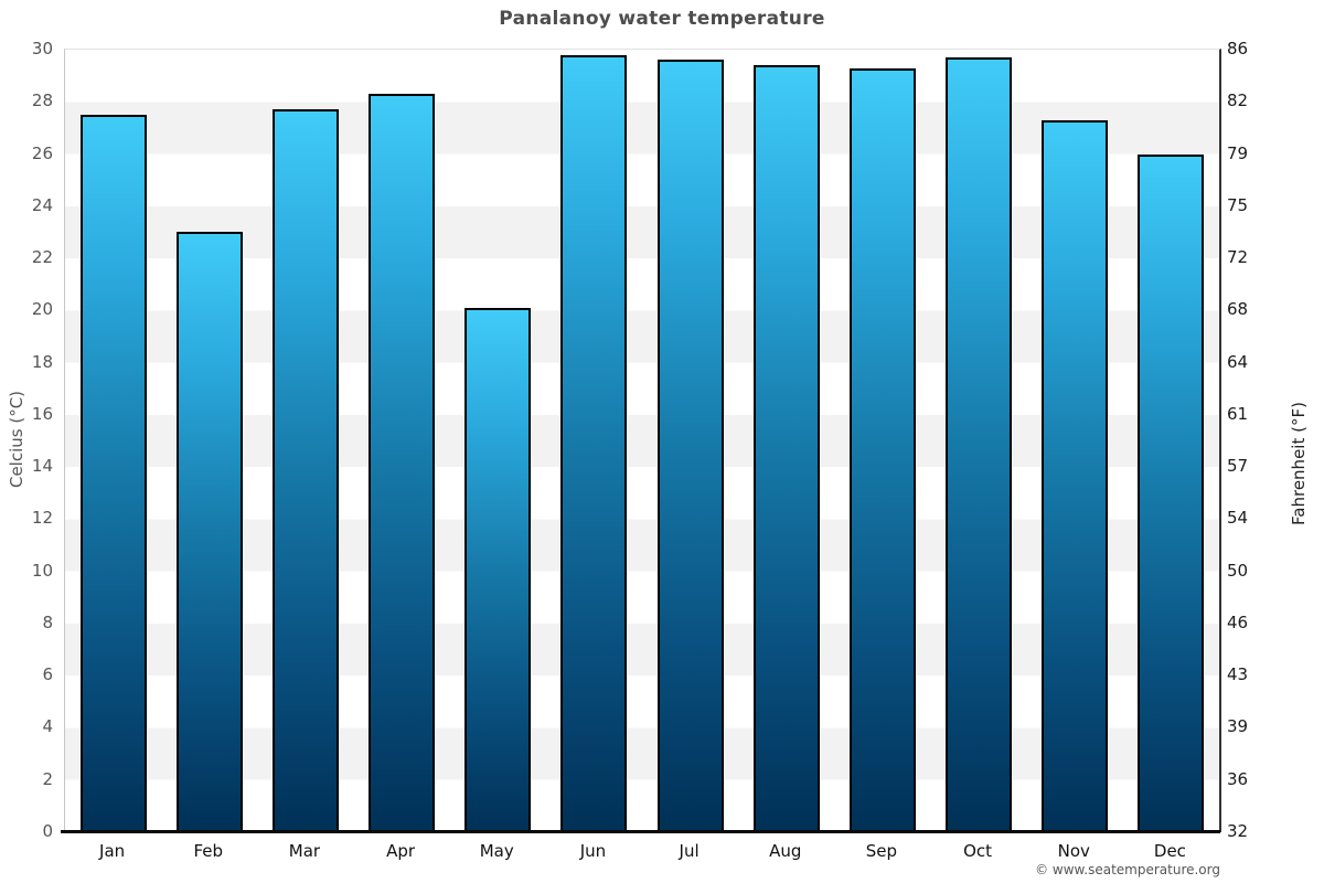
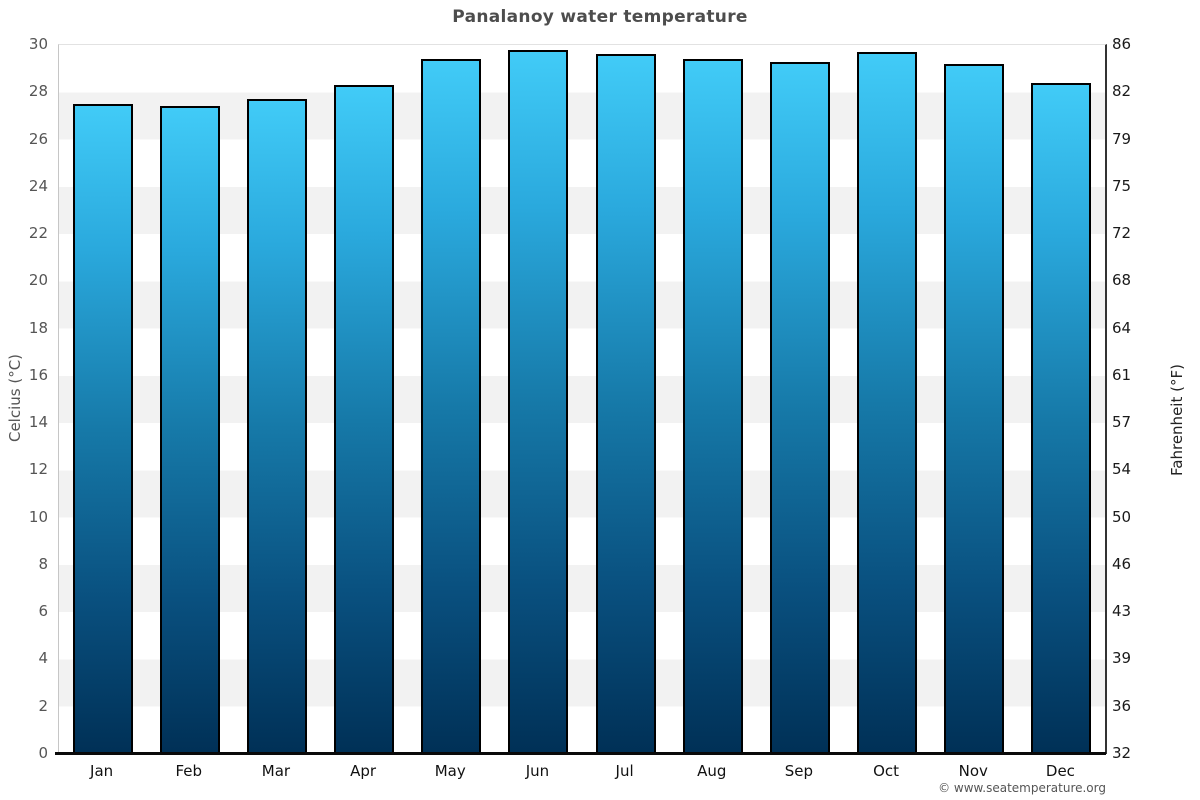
Feb: 23.0 -> 27.4
May: 20.1 -> 29.4
Nov: 27.3 -> 29.2
Dec: 26.0 -> 28.4
